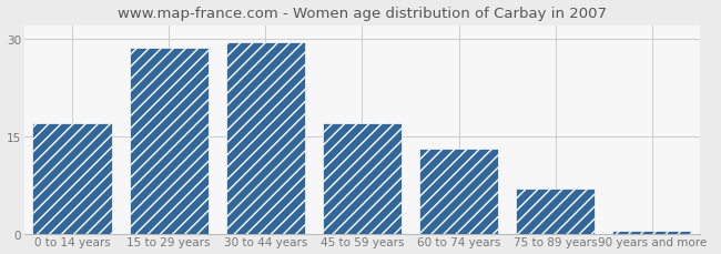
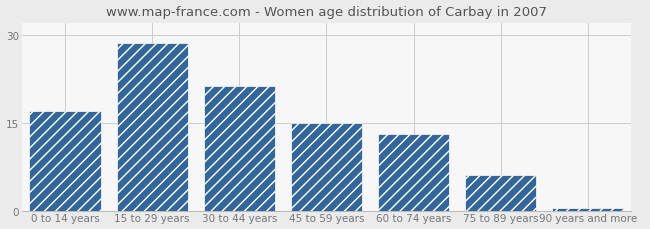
30 to 44 years: 29.5 -> 21.2
45 to 59 years: 17.0 -> 15.0
75 to 89 years: 7.0 -> 6.0
